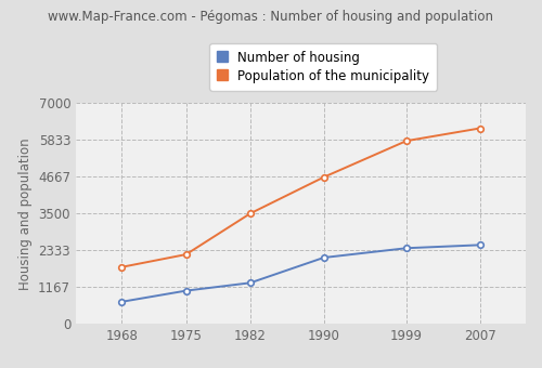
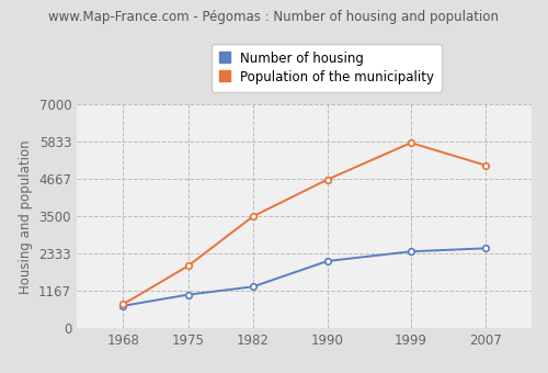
Population of the municipality/1968: 1800 -> 750
Population of the municipality/1975: 2200 -> 1950
Population of the municipality/2007: 6200 -> 5100
